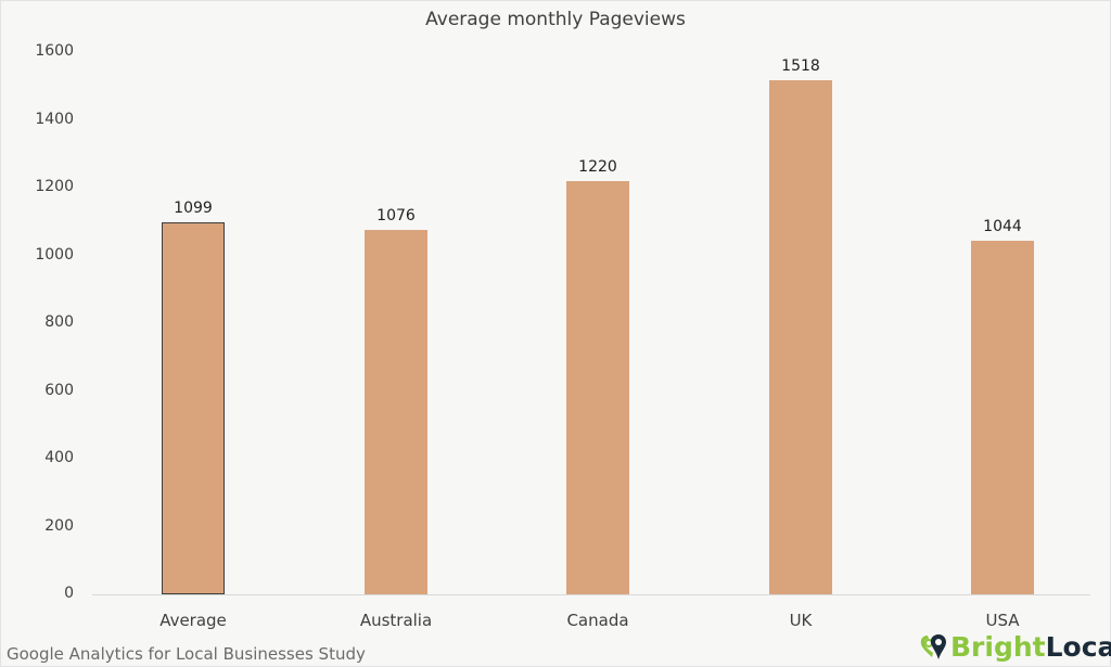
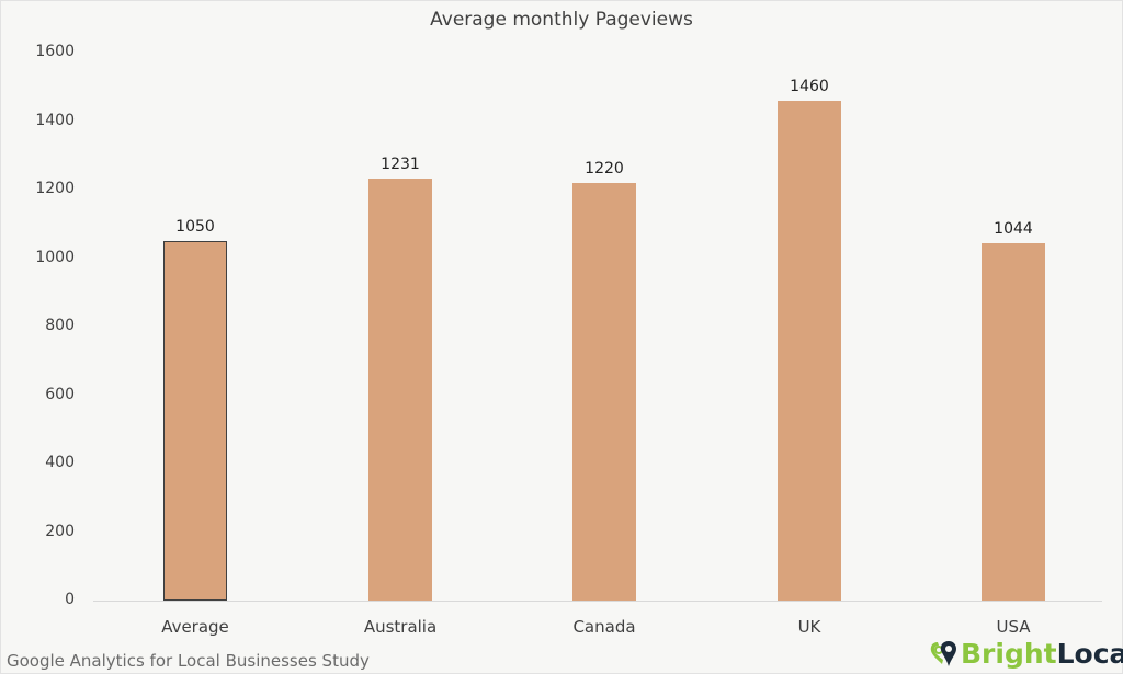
Average: 1099 -> 1050
Australia: 1076 -> 1231
UK: 1518 -> 1460
